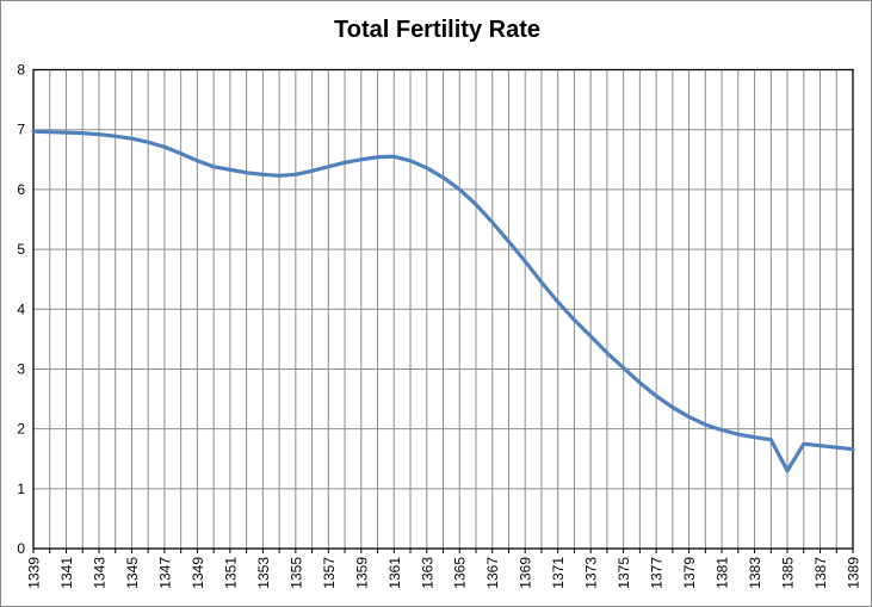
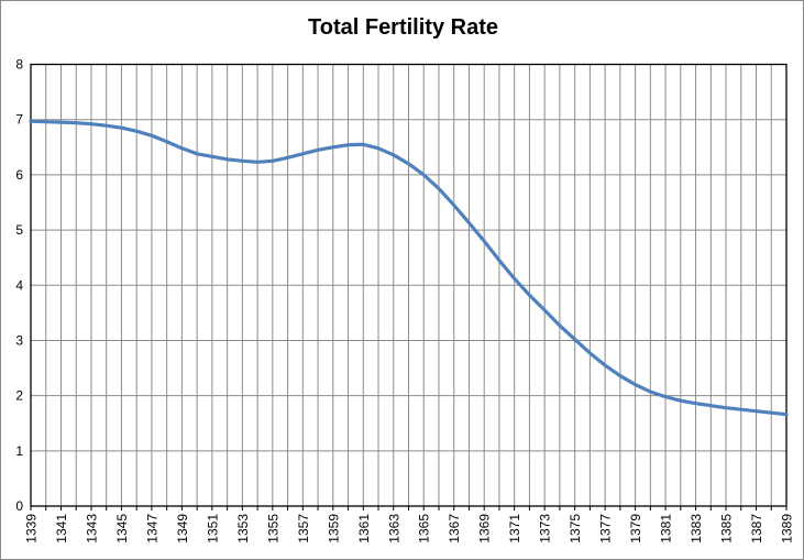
1385: 1.3 -> 1.8
